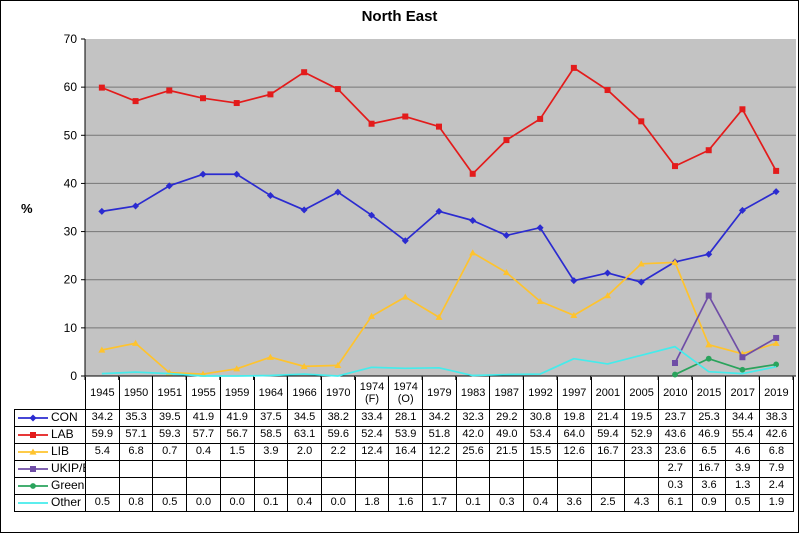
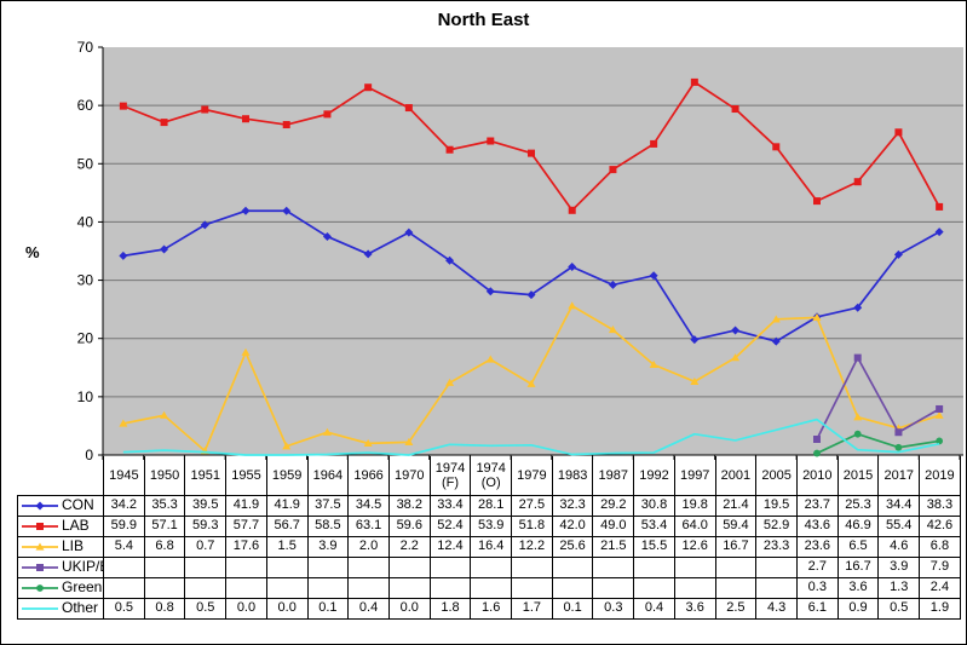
LIB/1955: 0.4 -> 17.6
CON/1979: 34.2 -> 27.5
